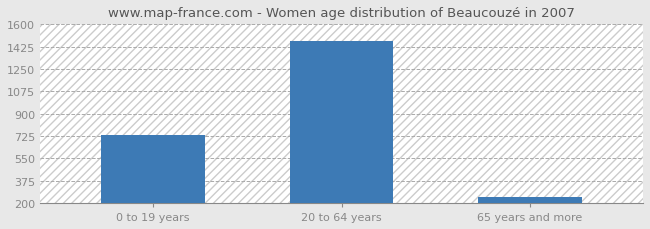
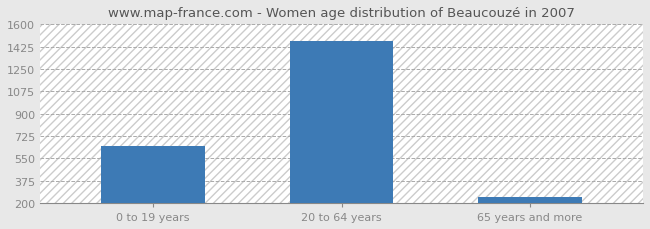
0 to 19 years: 730 -> 650
